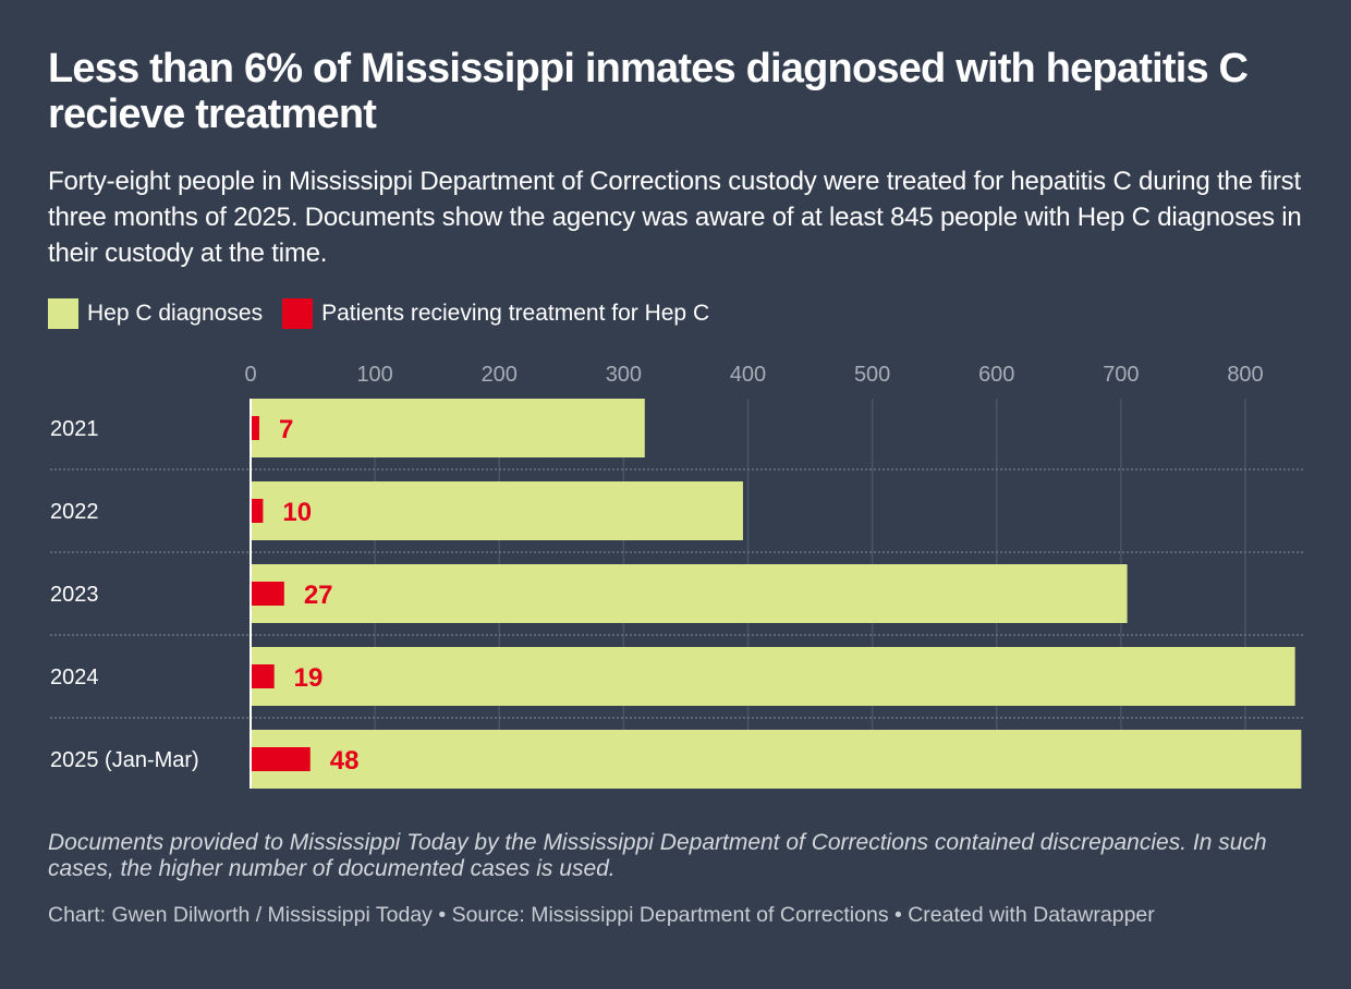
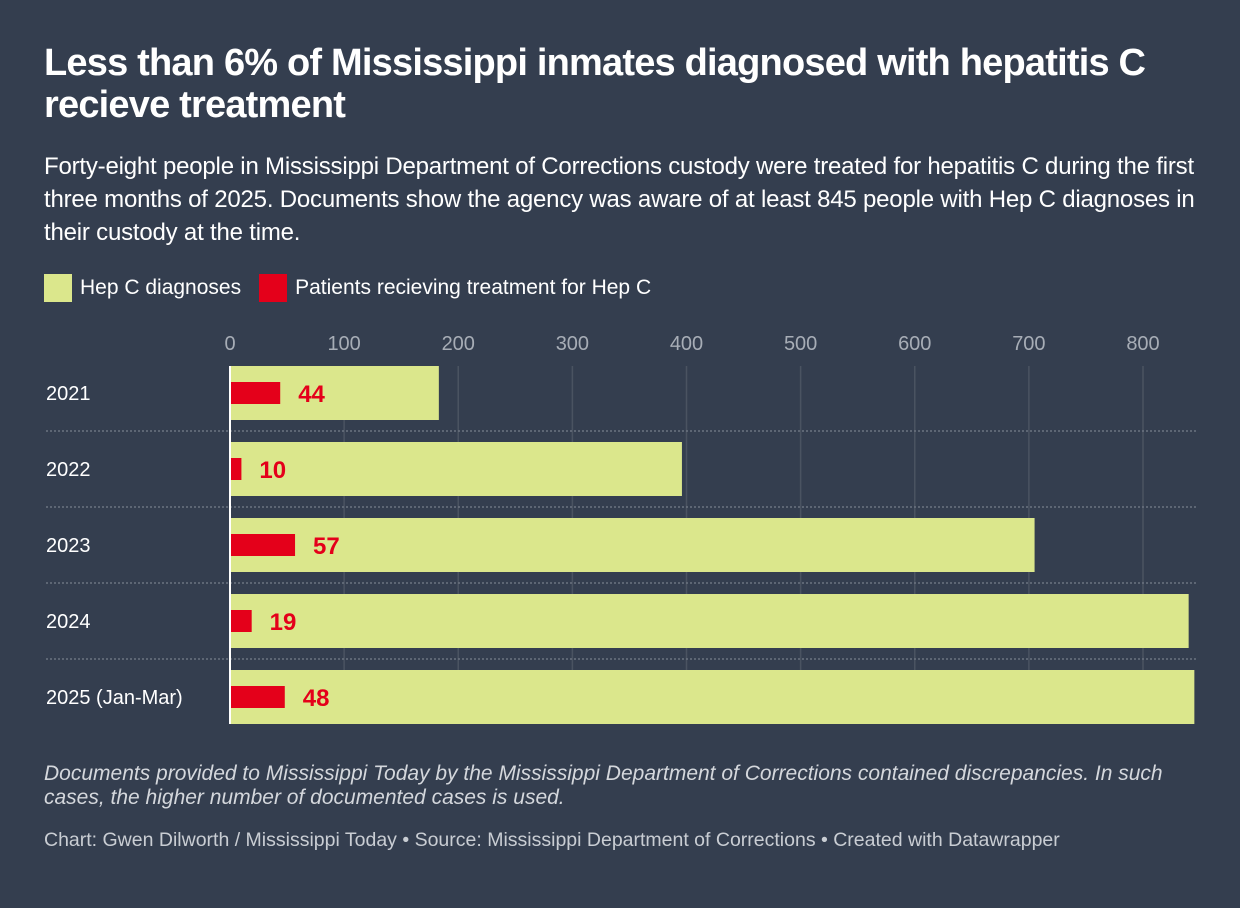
Hep C diagnoses/2021: 317 -> 183
Patients recieving treatment for Hep C/2021: 7 -> 44
Patients recieving treatment for Hep C/2023: 27 -> 57
